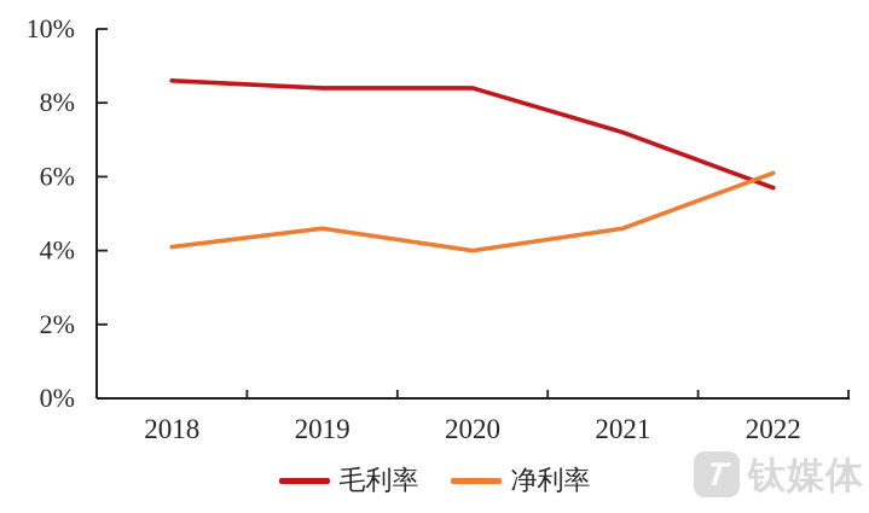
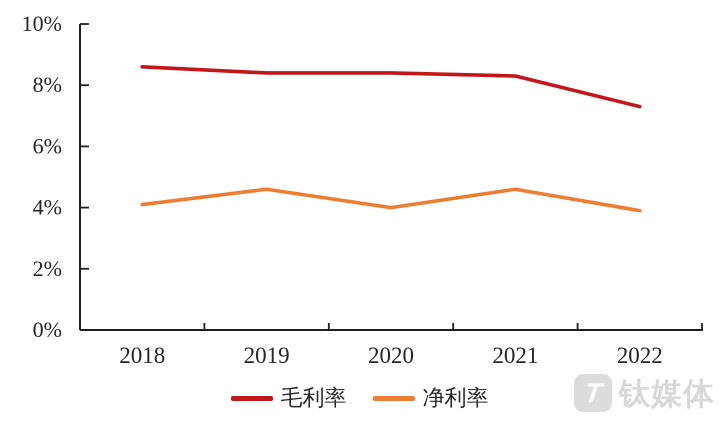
毛利率/2021: 7.2% -> 8.3%
毛利率/2022: 5.7% -> 7.3%
净利率/2022: 6.1% -> 3.9%
